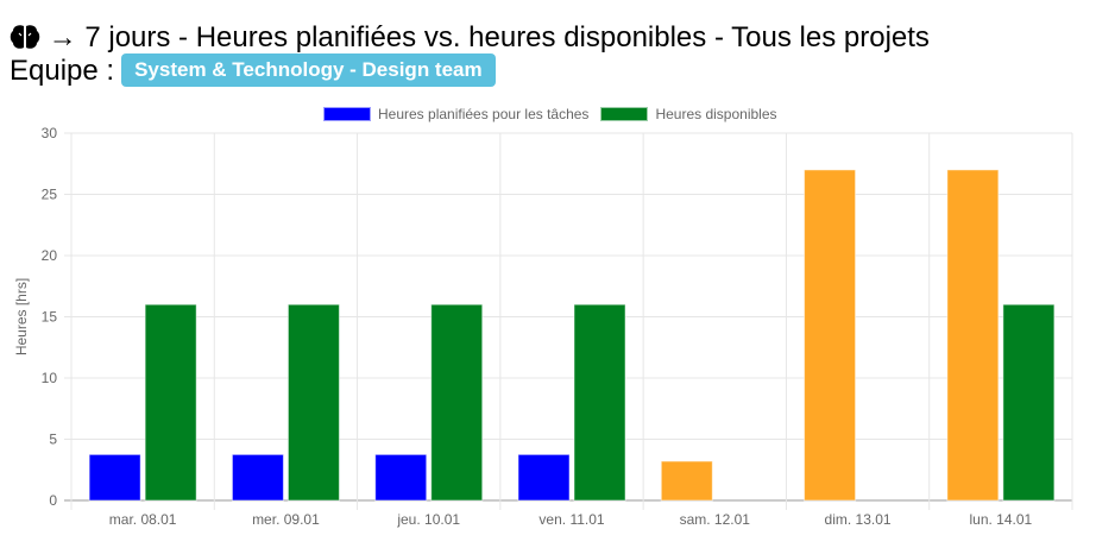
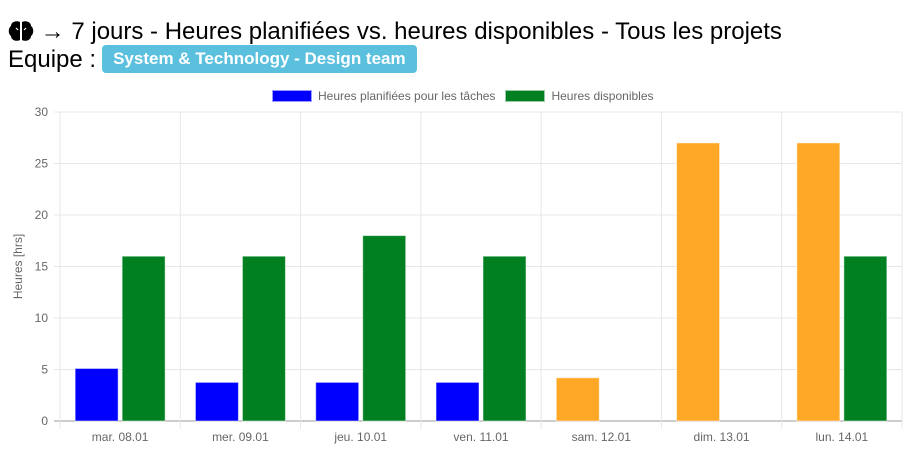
Heures planifiées pour les tâches/mar. 08.01: 3.8 -> 5.1
Heures disponibles/jeu. 10.01: 16 -> 18
Heures planifiées pour les tâches/sam. 12.01: 3.2 -> 4.2
